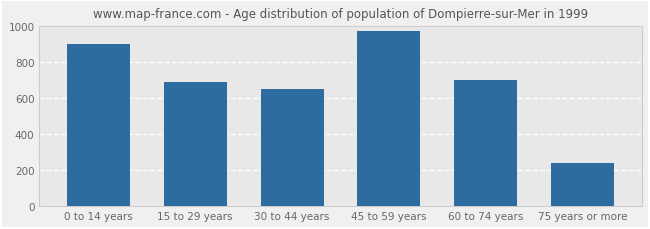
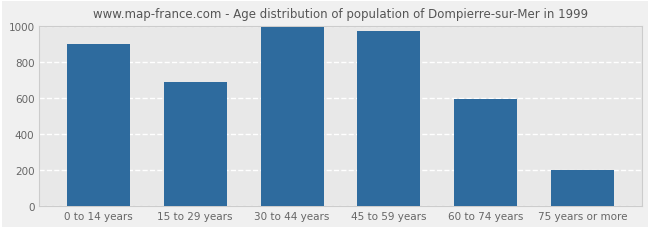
30 to 44 years: 650 -> 990
60 to 74 years: 700 -> 600
75 years or more: 240 -> 200
